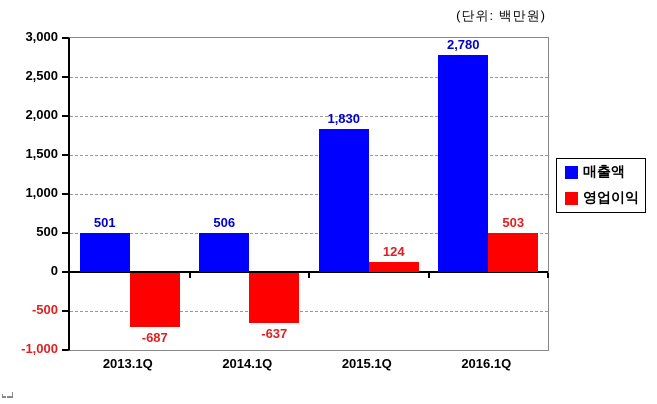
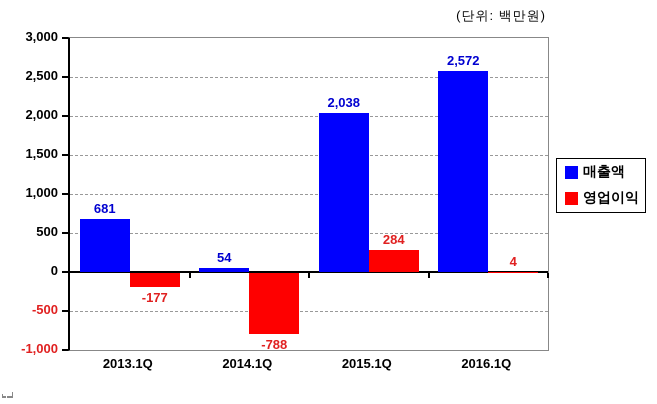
매출액/2013.1Q: 501 -> 681
영업이익/2013.1Q: -687 -> -177
매출액/2014.1Q: 506 -> 54
영업이익/2014.1Q: -637 -> -788
매출액/2015.1Q: 1,830 -> 2,038
영업이익/2015.1Q: 124 -> 284
매출액/2016.1Q: 2,780 -> 2,572
영업이익/2016.1Q: 503 -> 4
